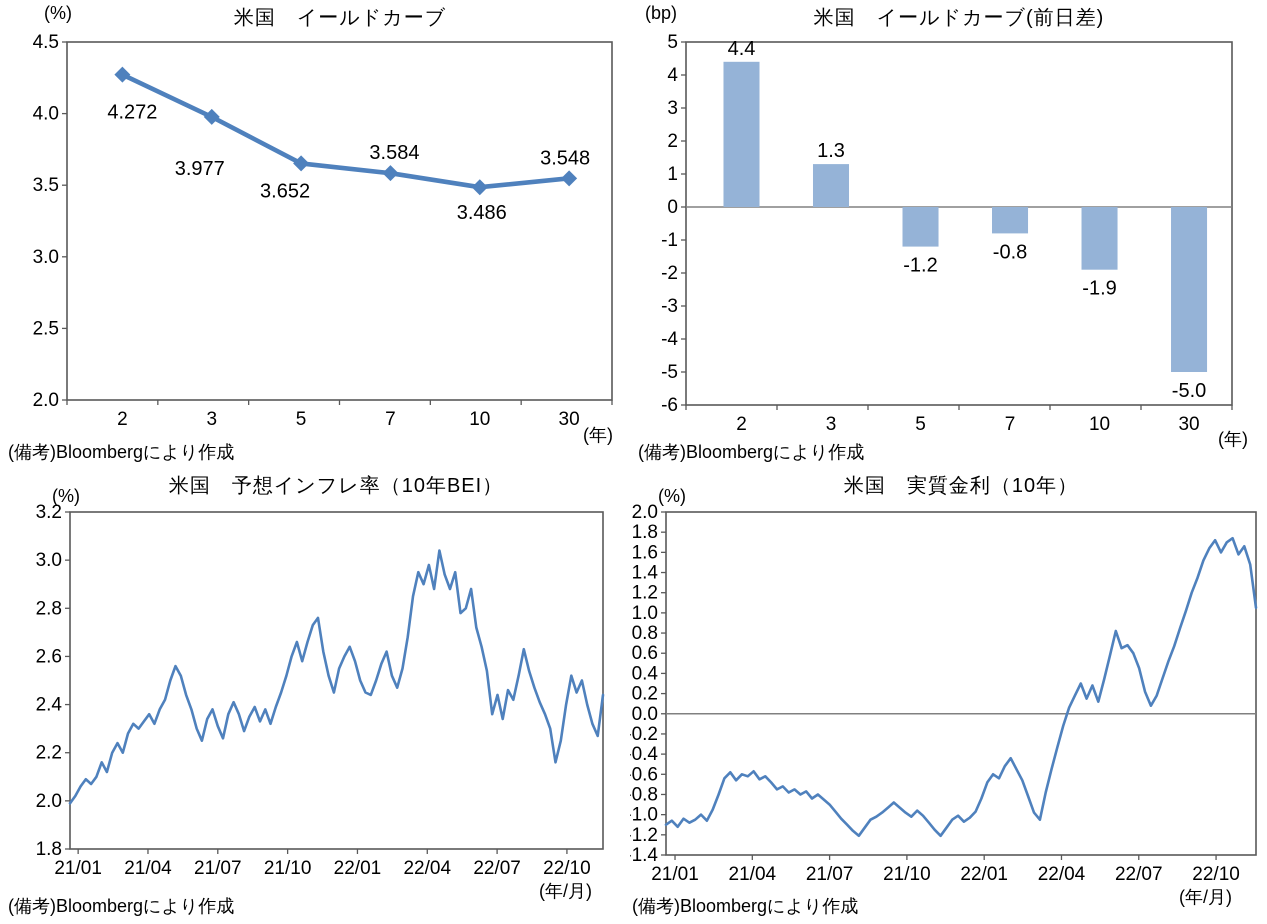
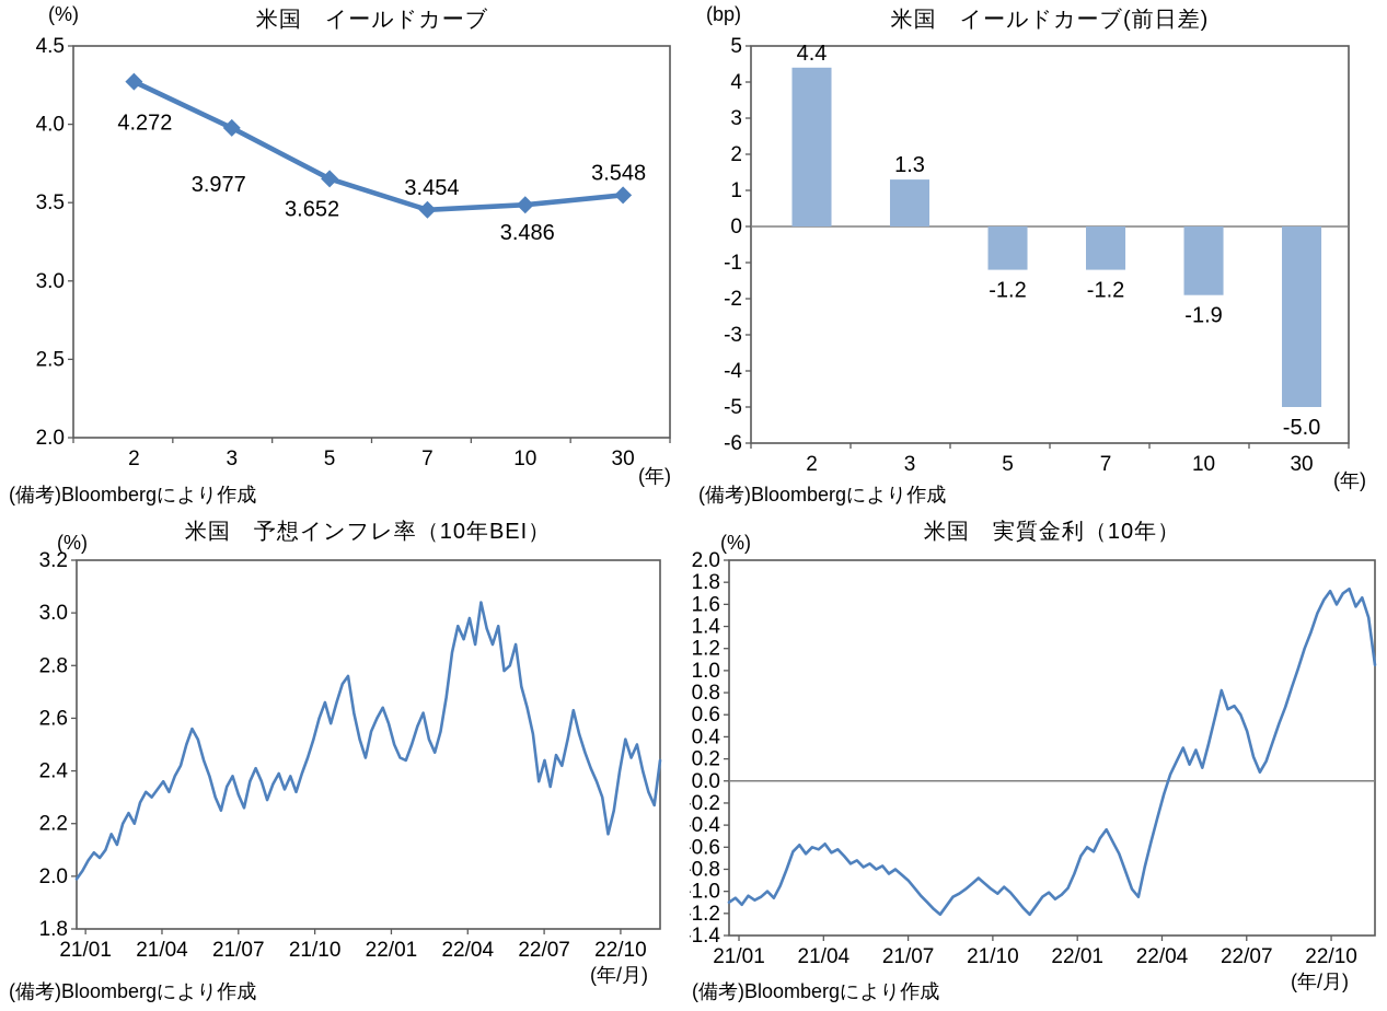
米国 イールドカーブ/7: 3.584 -> 3.454
米国 イールドカーブ(前日差)/7: -0.8 -> -1.2
